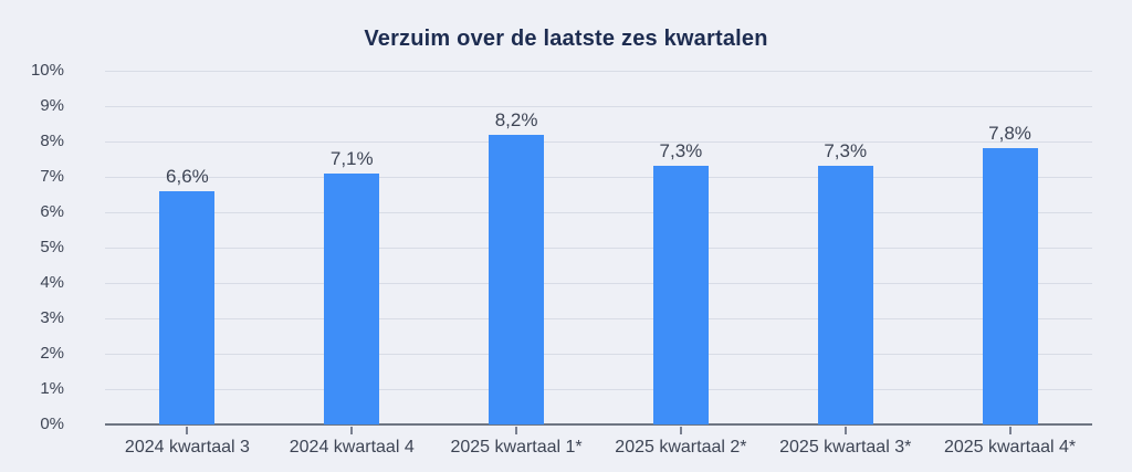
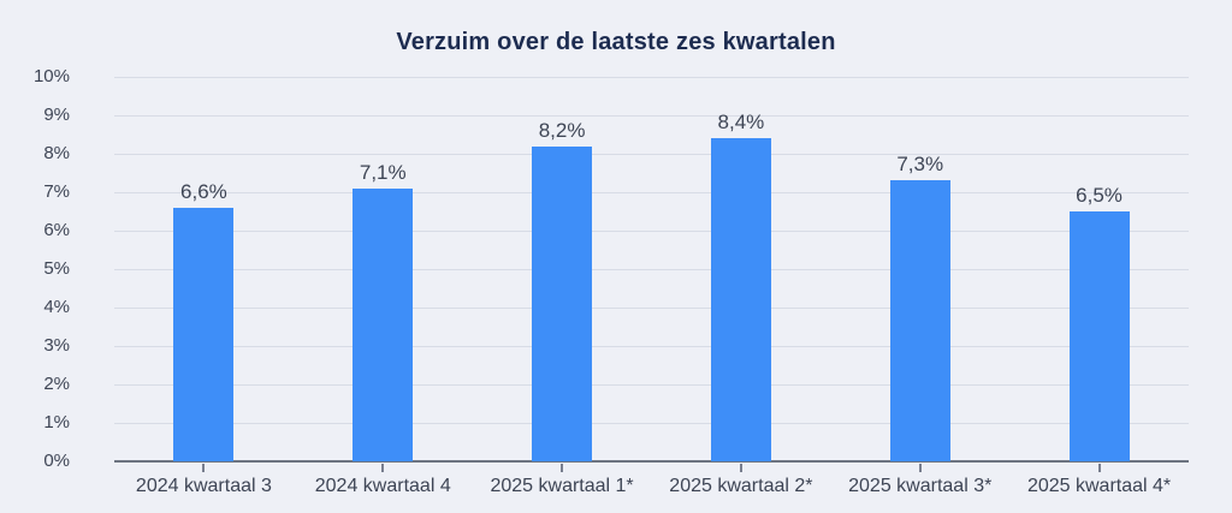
2025 kwartaal 2*: 7,3% -> 8,4%
2025 kwartaal 4*: 7,8% -> 6,5%
